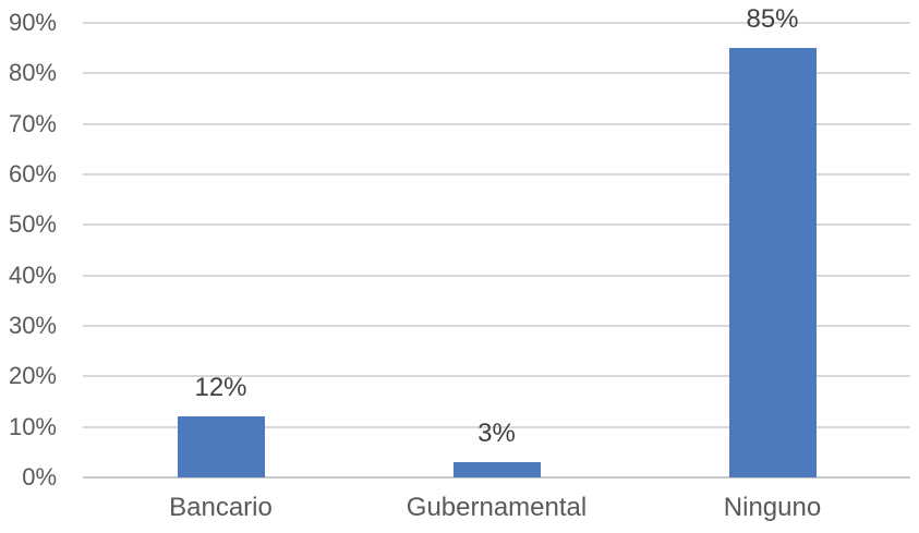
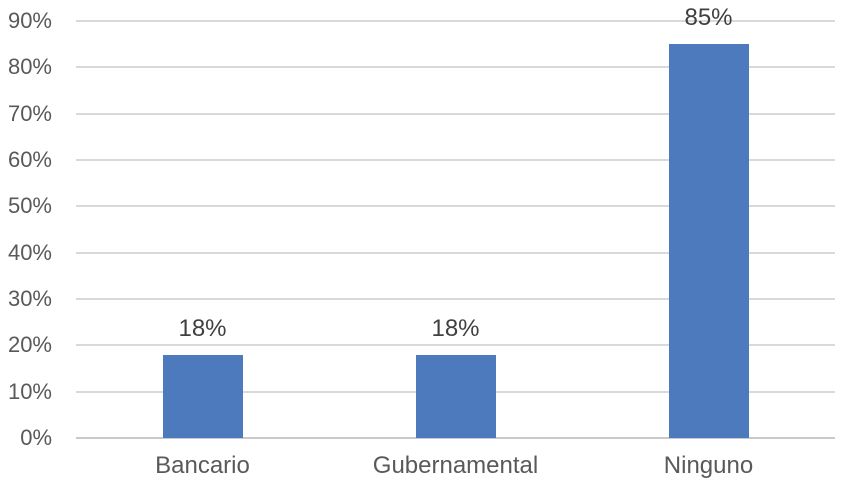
Bancario: 12% -> 18%
Gubernamental: 3% -> 18%
